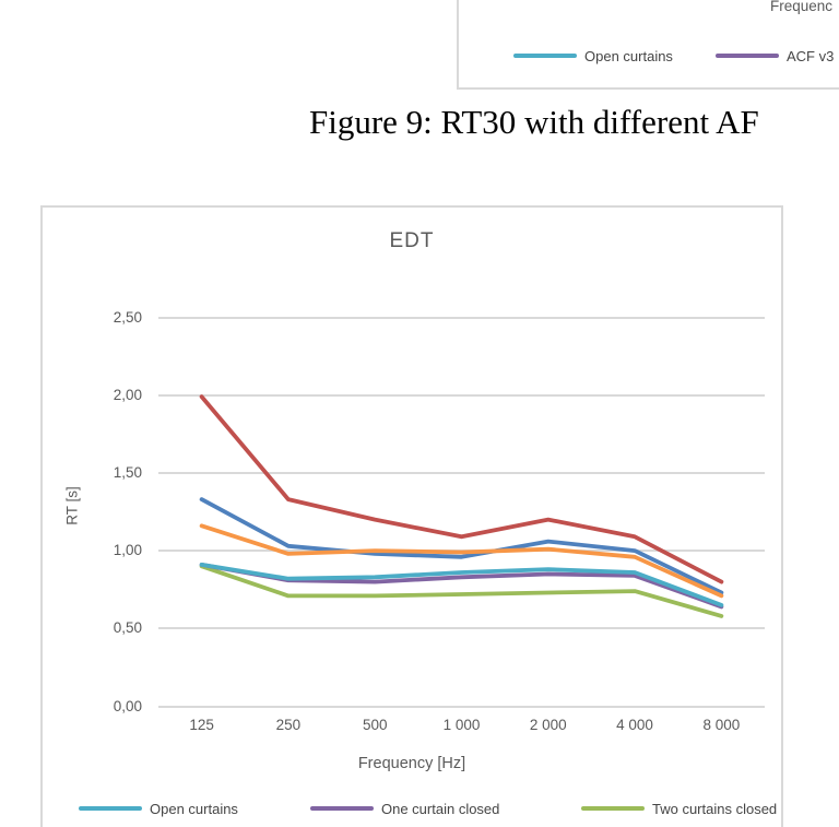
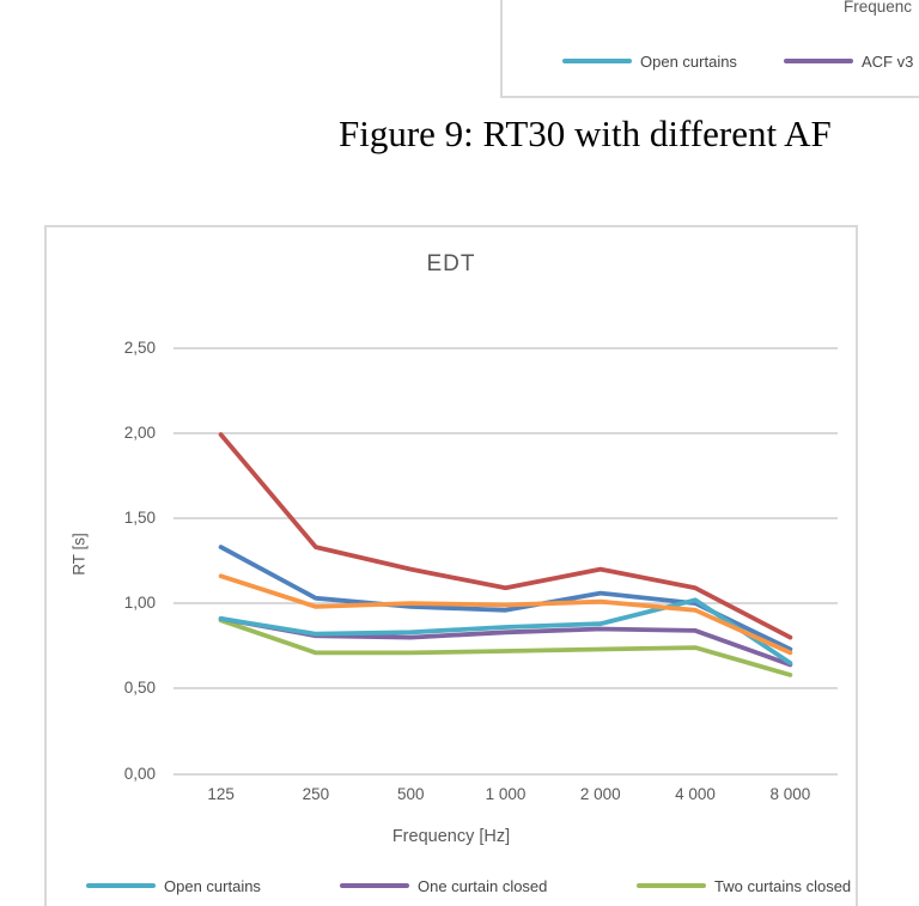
Open curtains/4 000: 0,86 -> 1,02
